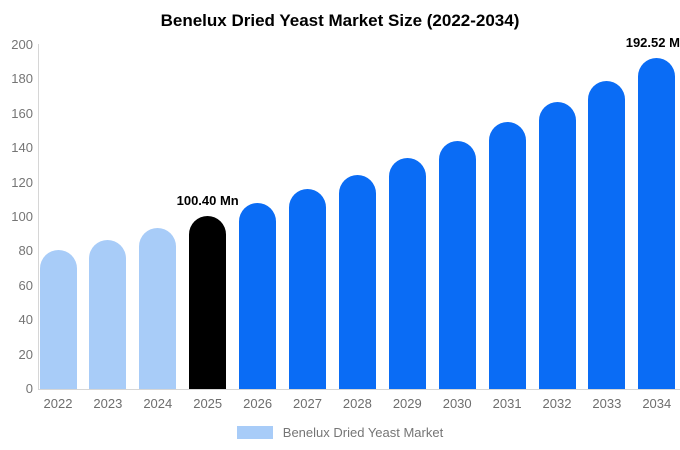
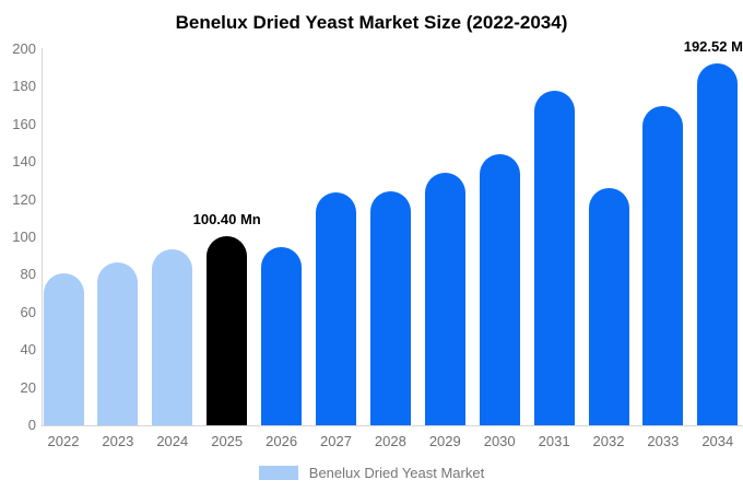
2026: 108 -> 95
2027: 116 -> 124
2031: 155 -> 178
2032: 167 -> 126
2033: 179 -> 170
